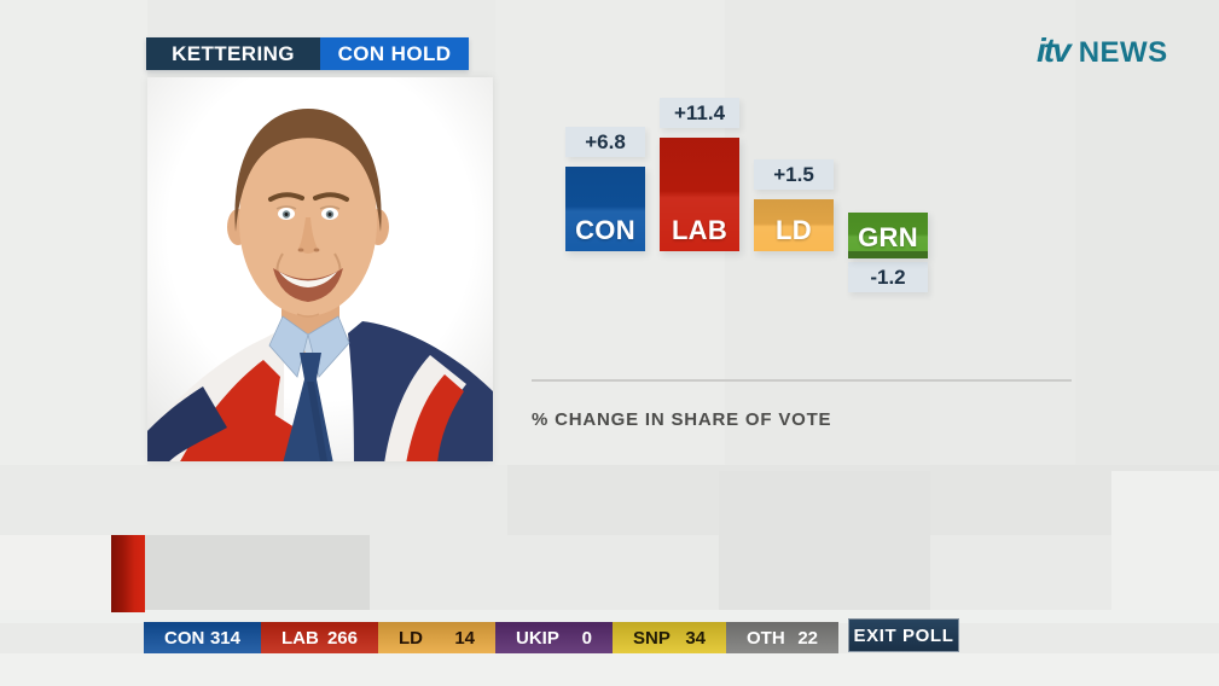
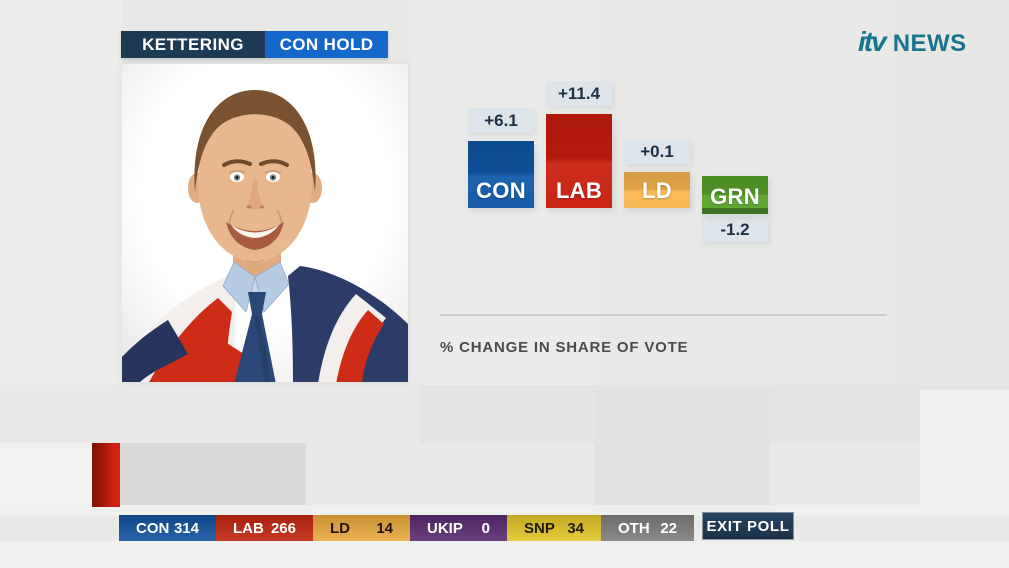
CON: +6.8 -> +6.1
LD: +1.5 -> +0.1
